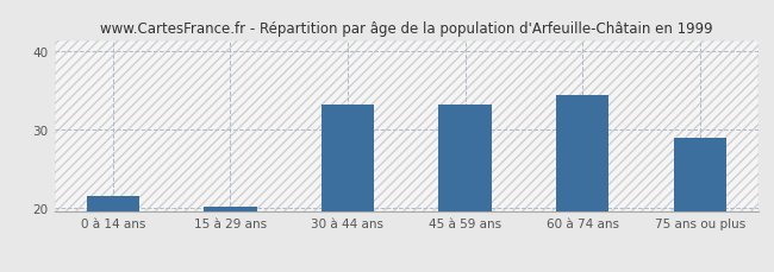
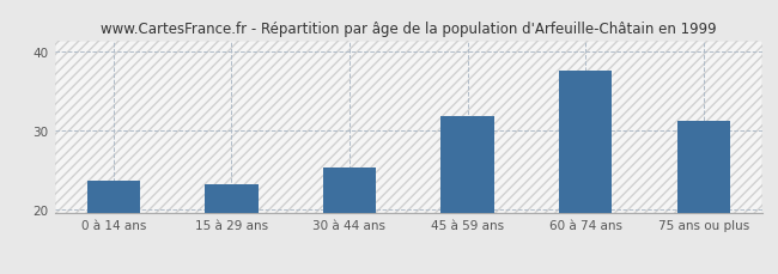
0 à 14 ans: 21.5 -> 23.6
15 à 29 ans: 20.2 -> 23.2
30 à 44 ans: 33.3 -> 25.4
45 à 59 ans: 33.3 -> 31.8
60 à 74 ans: 34.5 -> 37.6
75 ans ou plus: 29.0 -> 31.2
